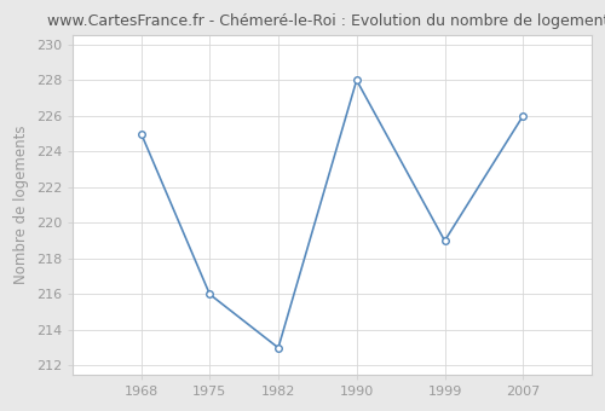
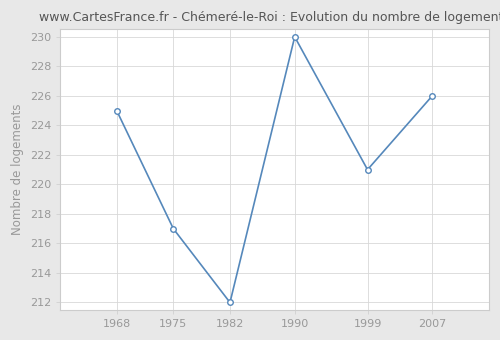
1975: 216 -> 217
1982: 213 -> 212
1990: 228 -> 230
1999: 219 -> 221
